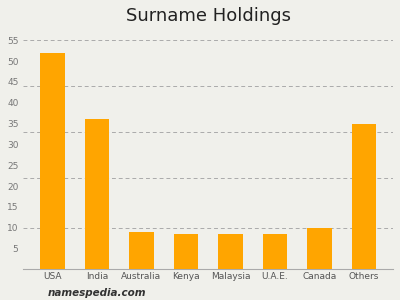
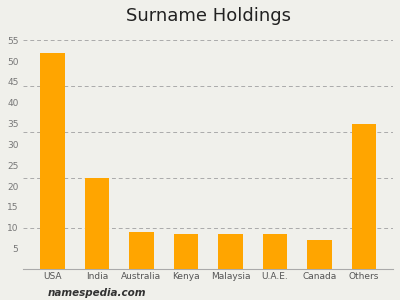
India: 36.0 -> 22.0
Canada: 10.0 -> 7.0
